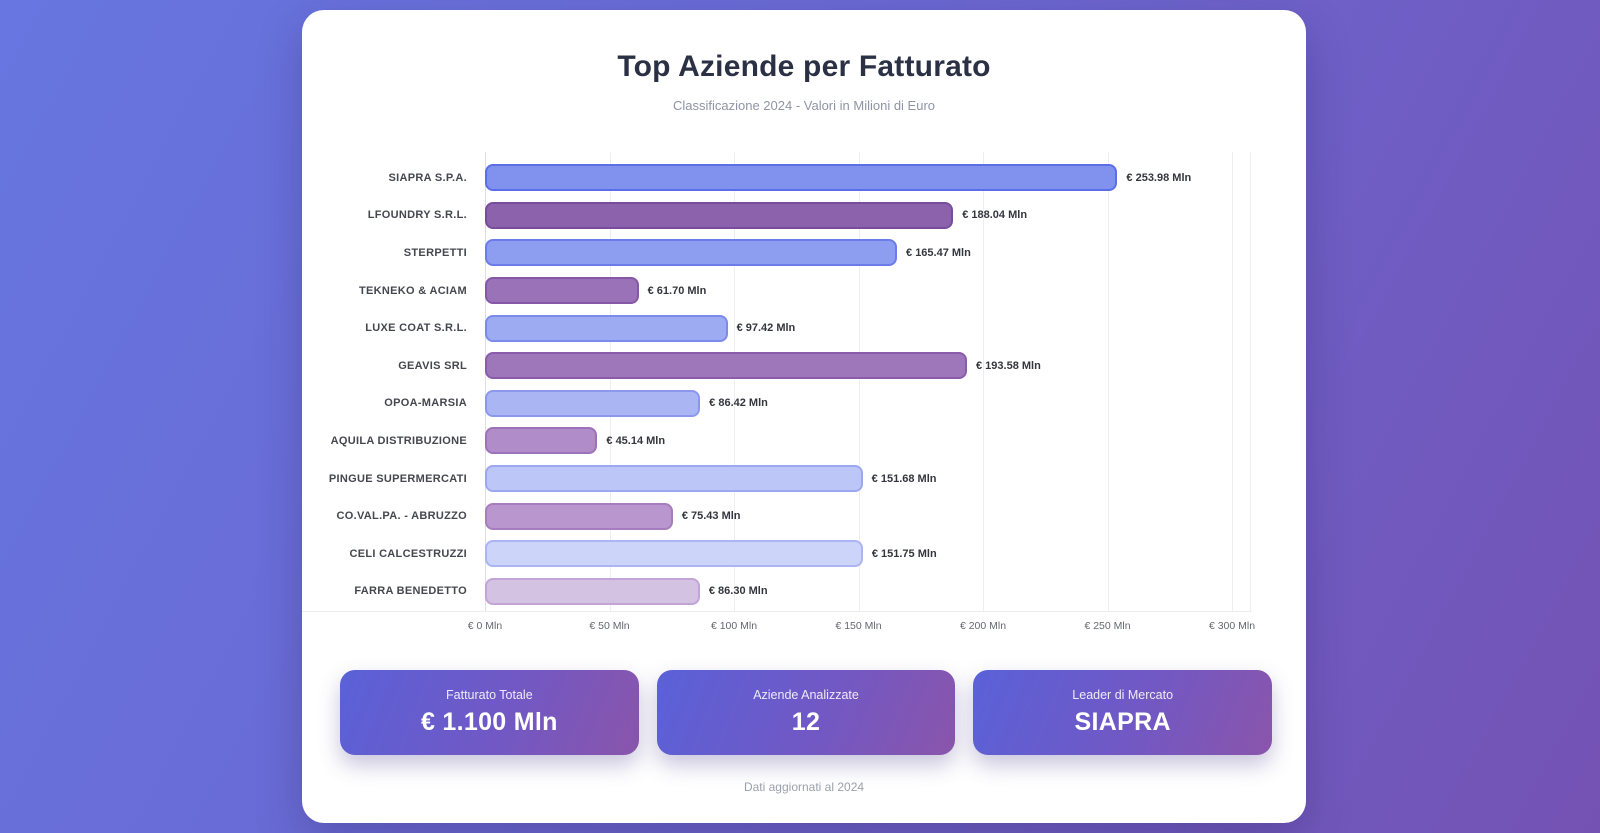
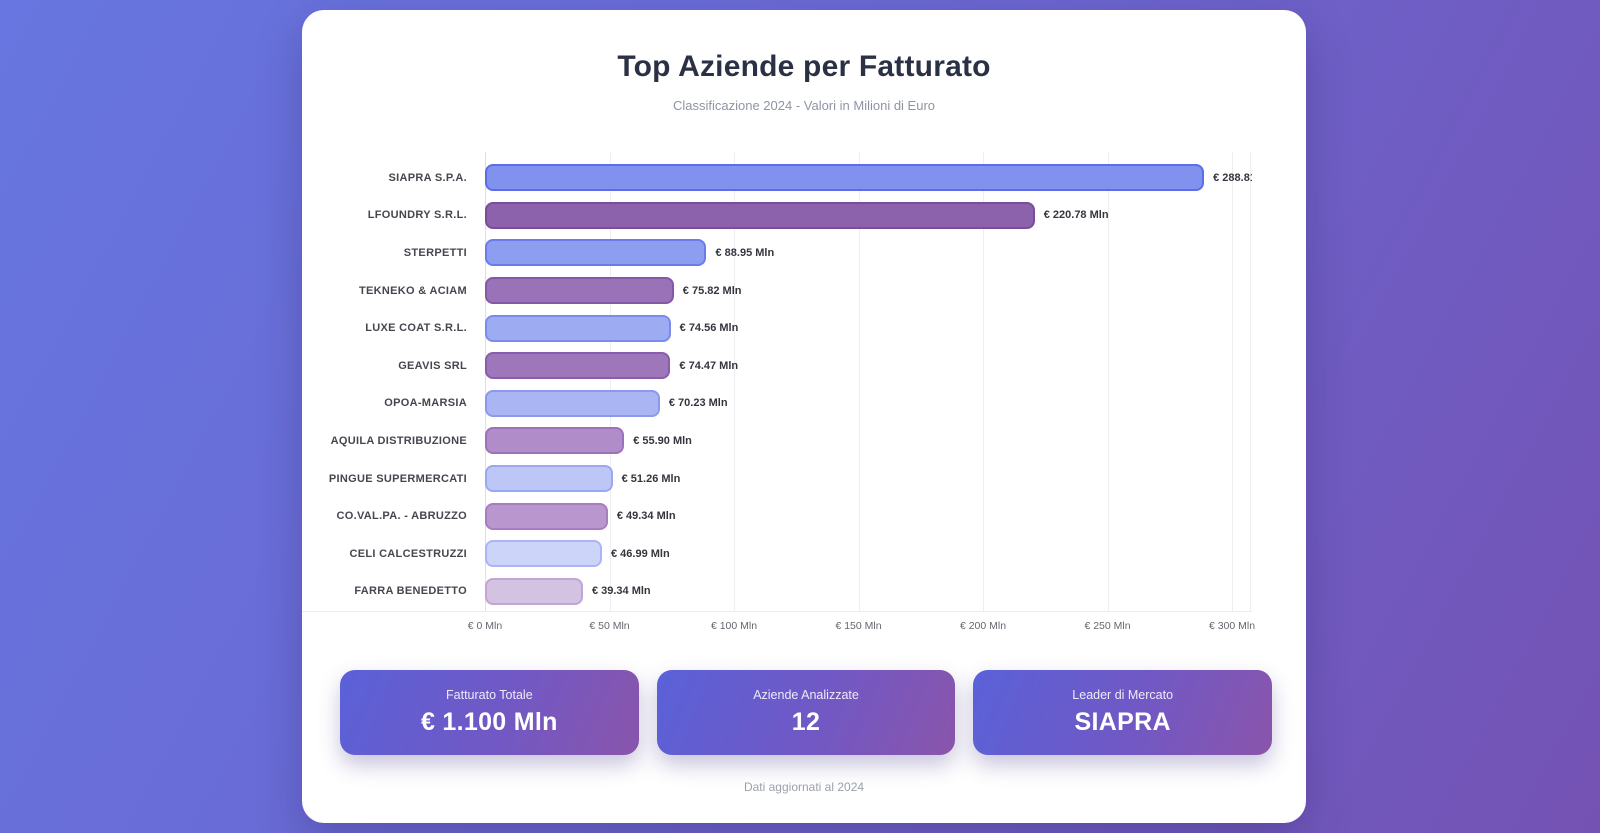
SIAPRA S.P.A.: 253.98 -> 288.81
LFOUNDRY S.R.L.: 188.04 -> 220.78
STERPETTI: 165.47 -> 88.95
TEKNEKO & ACIAM: 61.70 -> 75.82
LUXE COAT S.R.L.: 97.42 -> 74.56
GEAVIS SRL: 193.58 -> 74.47
OPOA-MARSIA: 86.42 -> 70.23
AQUILA DISTRIBUZIONE: 45.14 -> 55.90
PINGUE SUPERMERCATI: 151.68 -> 51.26
CO.VAL.PA. - ABRUZZO: 75.43 -> 49.34
CELI CALCESTRUZZI: 151.75 -> 46.99
FARRA BENEDETTO: 86.30 -> 39.34
